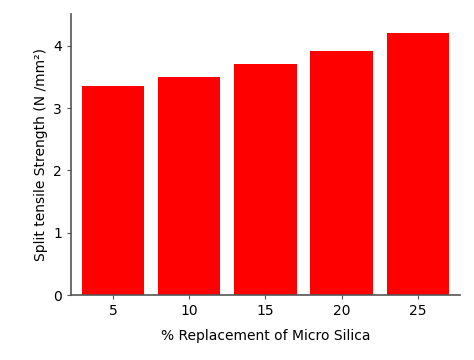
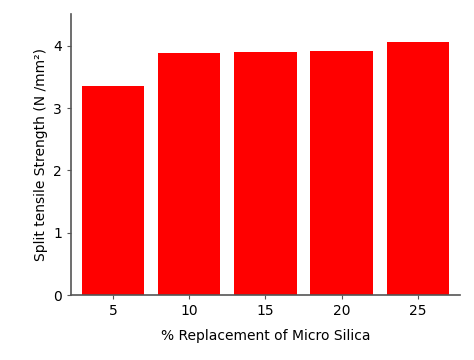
10: 3.50 -> 3.88
15: 3.70 -> 3.90
25: 4.20 -> 4.06
